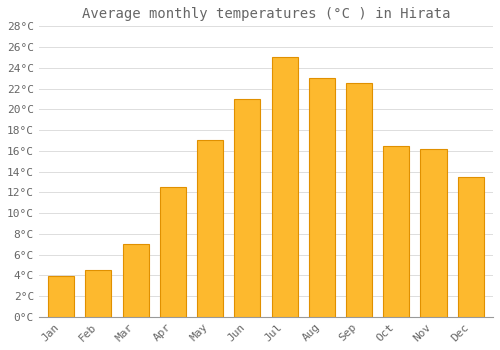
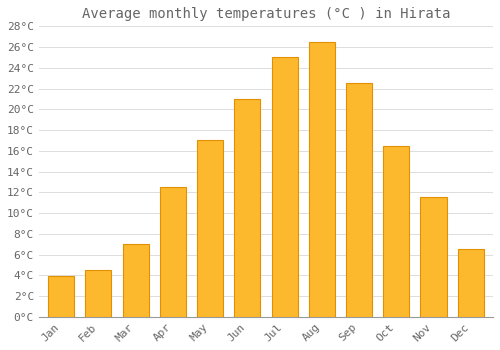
Aug: 23.0°C -> 26.5°C
Nov: 16.2°C -> 11.5°C
Dec: 13.5°C -> 6.5°C
